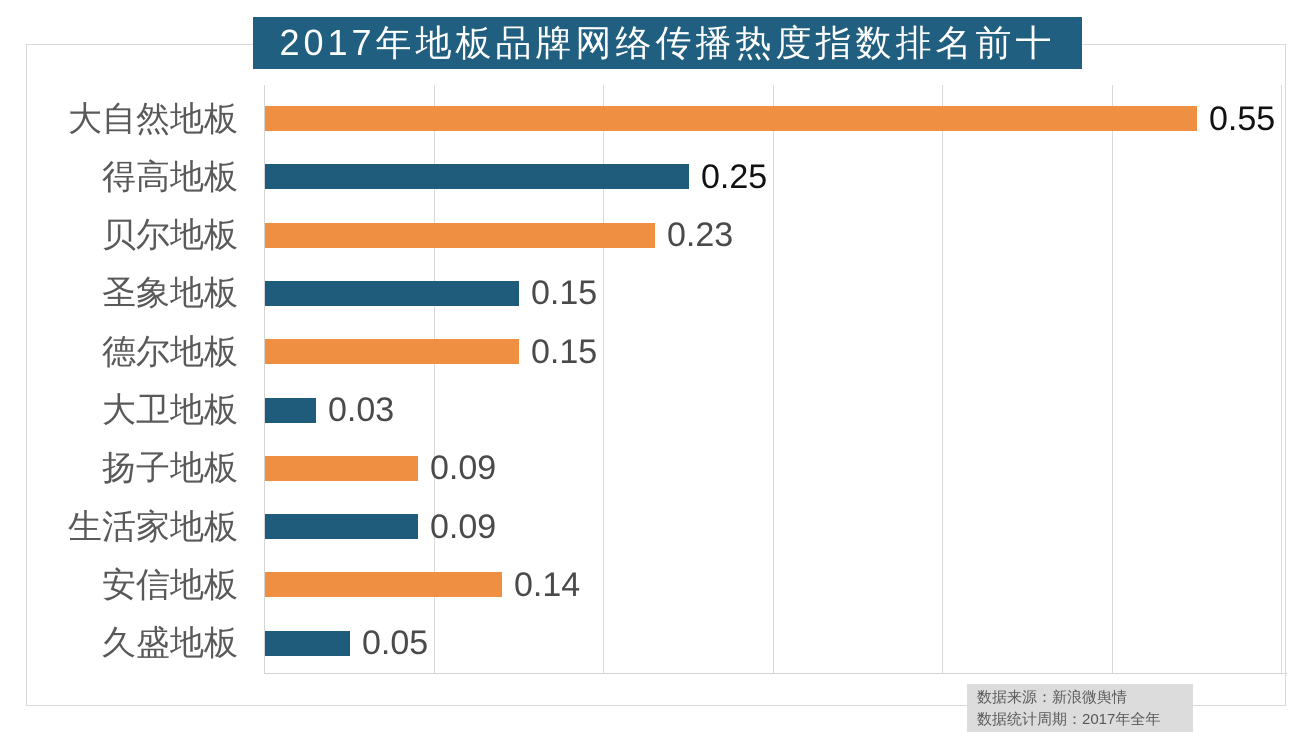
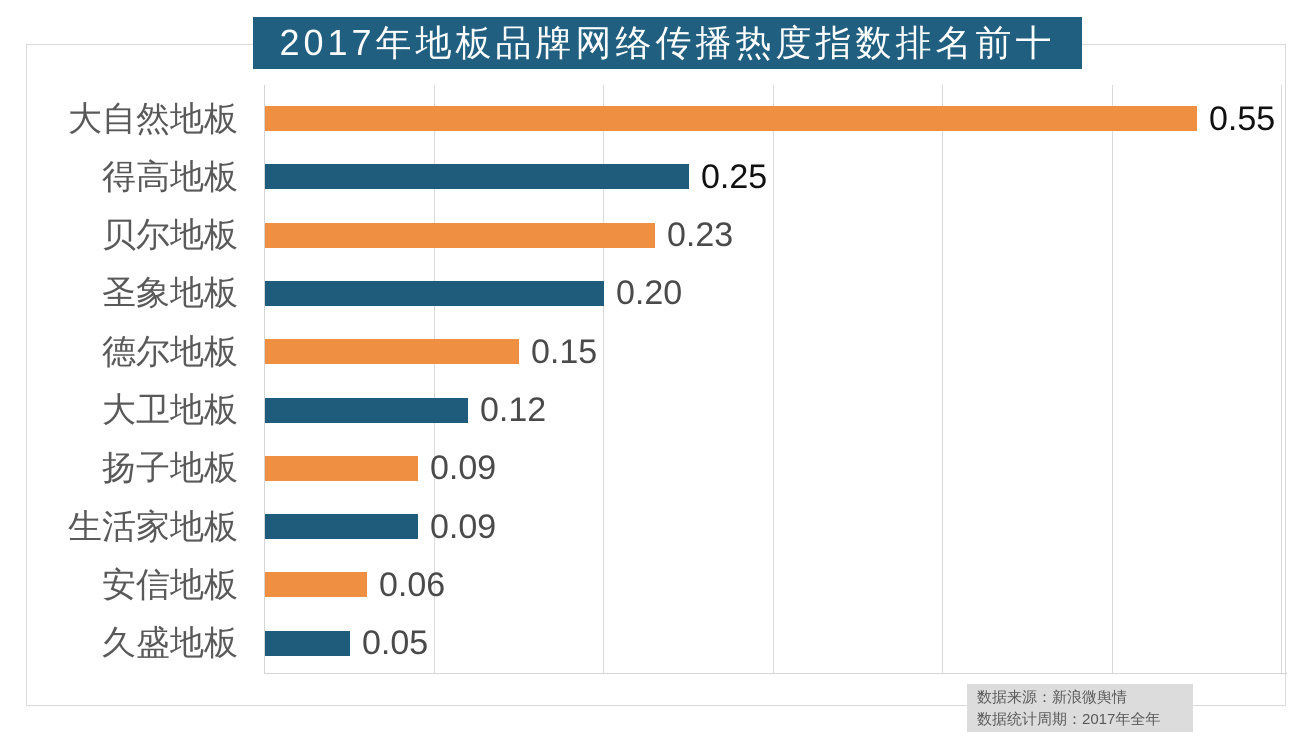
圣象地板: 0.15 -> 0.20
大卫地板: 0.03 -> 0.12
安信地板: 0.14 -> 0.06
